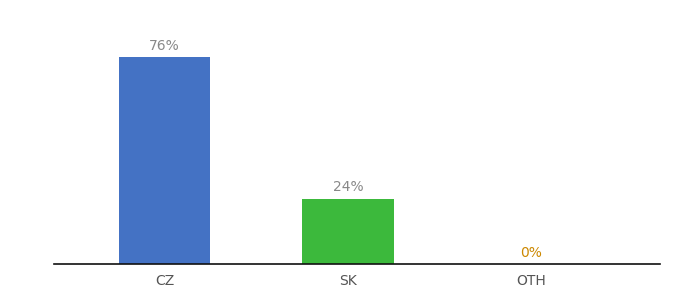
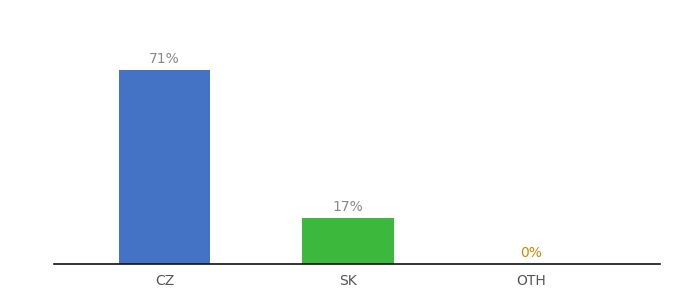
CZ: 76% -> 71%
SK: 24% -> 17%
